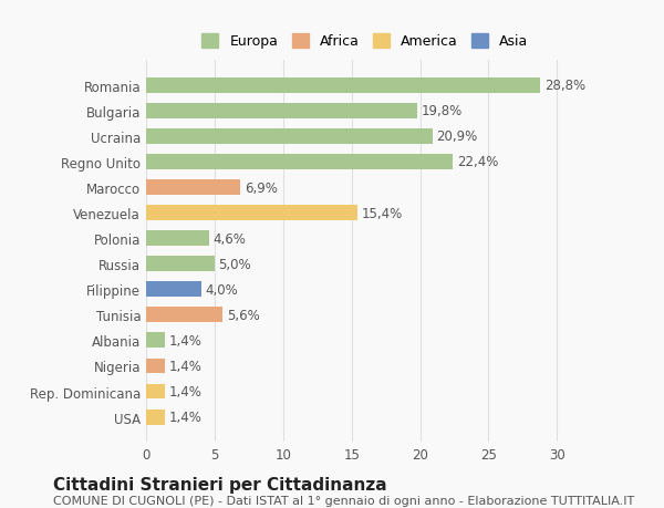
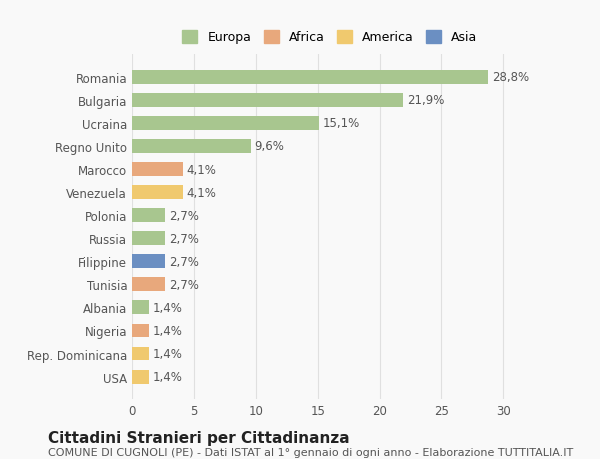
Bulgaria: 19,8% -> 21,9%
Ucraina: 20,9% -> 15,1%
Regno Unito: 22,4% -> 9,6%
Marocco: 6,9% -> 4,1%
Venezuela: 15,4% -> 4,1%
Polonia: 4,6% -> 2,7%
Russia: 5,0% -> 2,7%
Filippine: 4,0% -> 2,7%
Tunisia: 5,6% -> 2,7%
